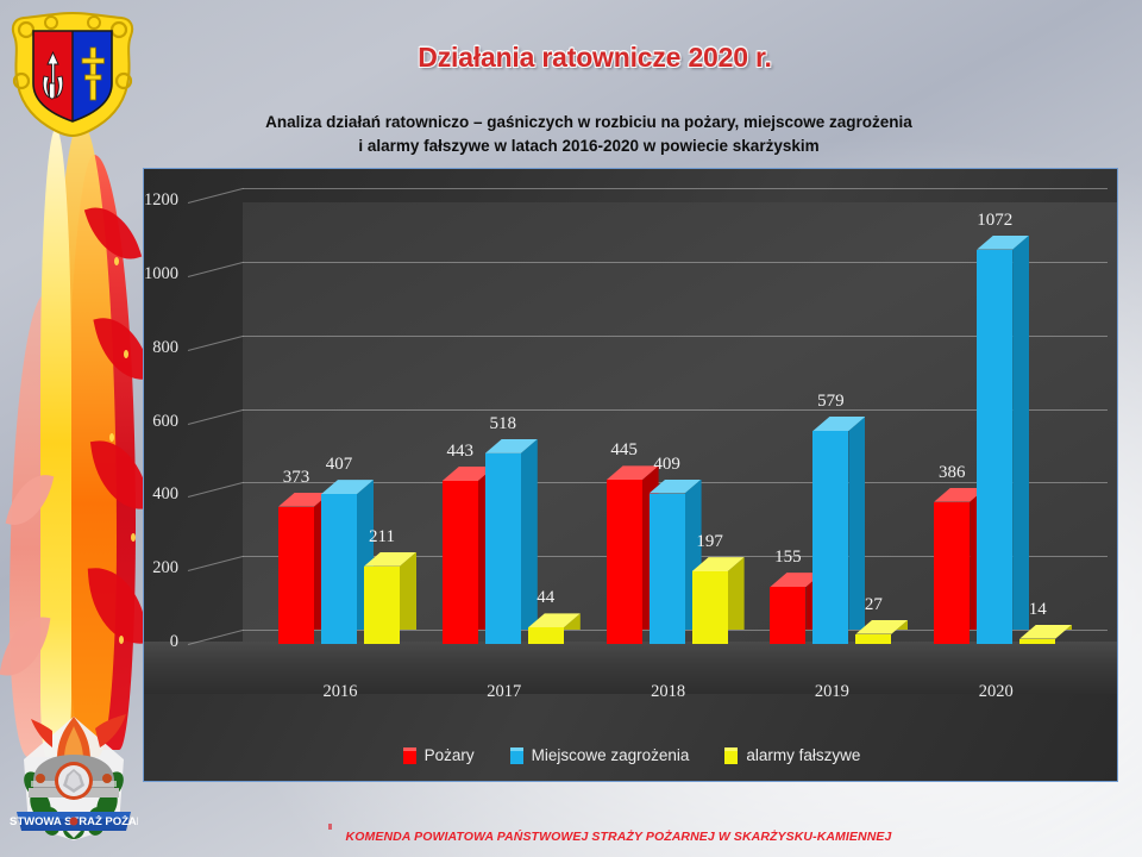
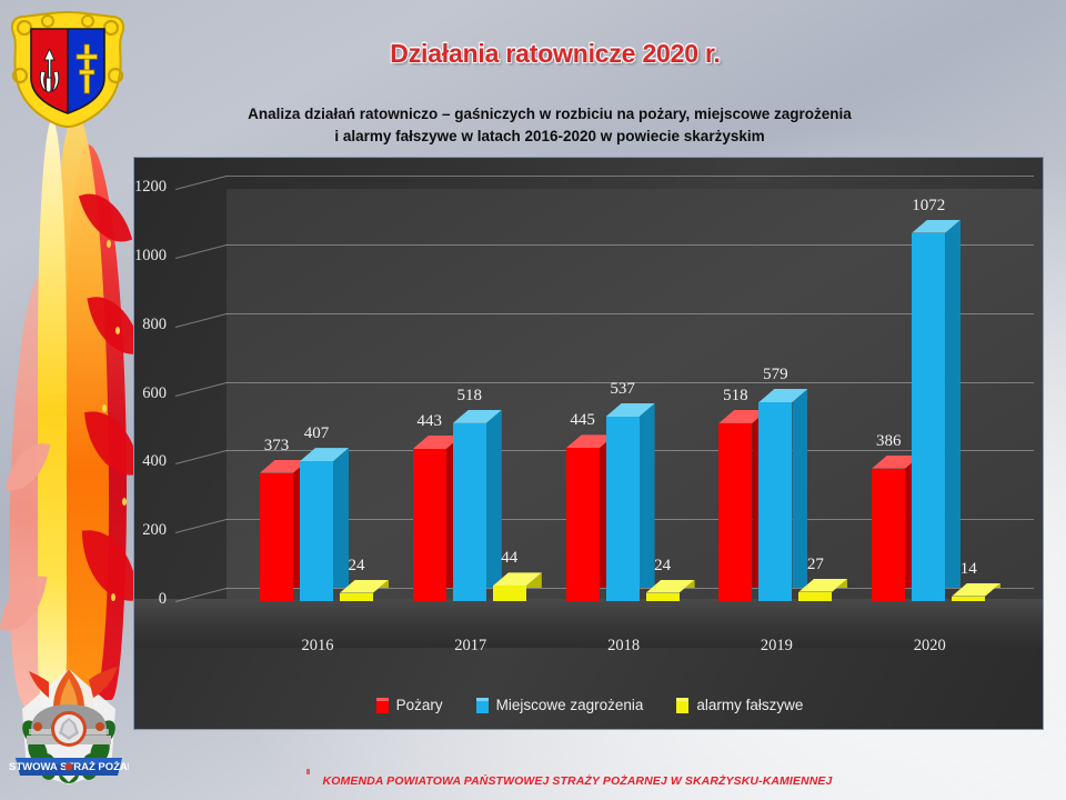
alarmy fałszywe/2016: 211 -> 24
Miejscowe zagrożenia/2018: 409 -> 537
alarmy fałszywe/2018: 197 -> 24
Pożary/2019: 155 -> 518
